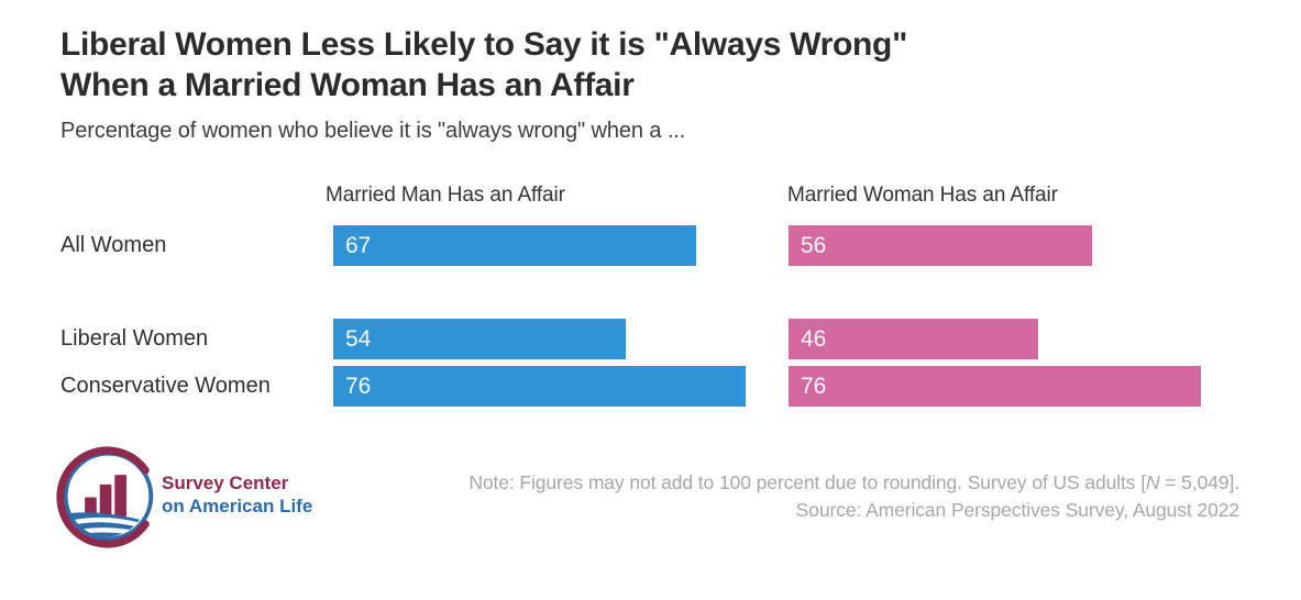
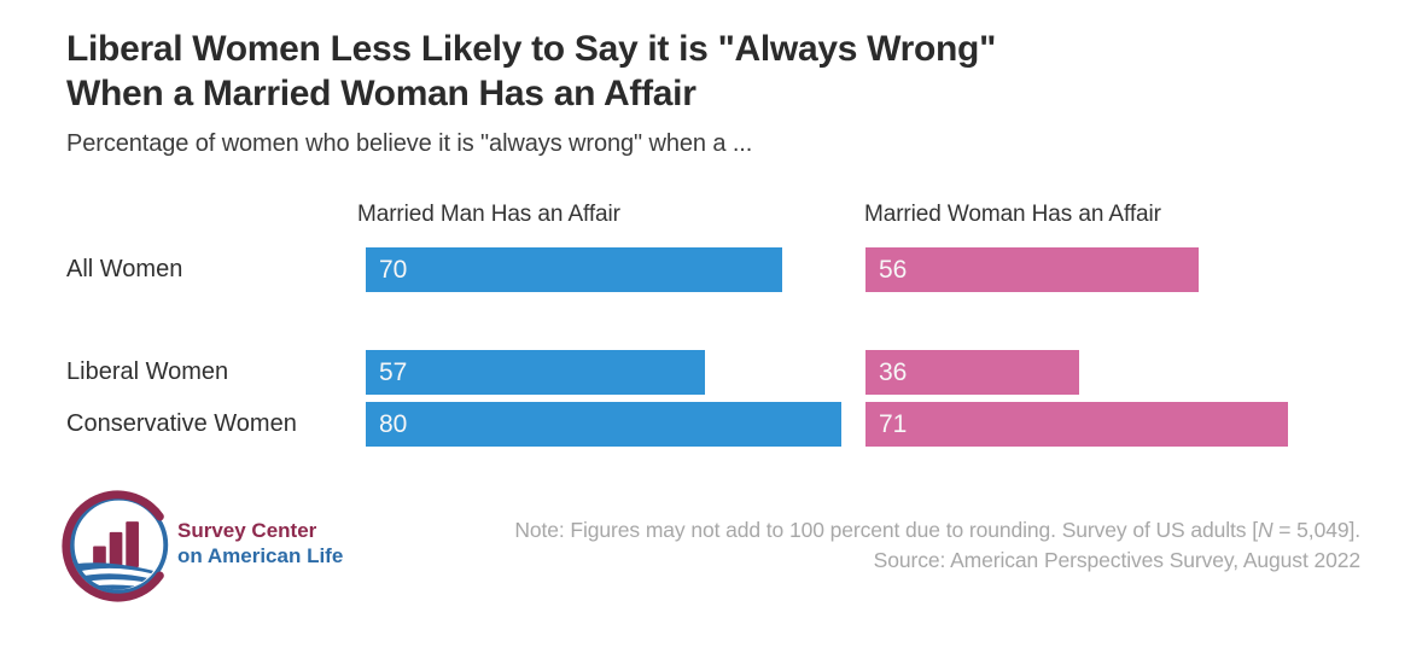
Married Man Has an Affair/All Women: 67 -> 70
Married Man Has an Affair/Liberal Women: 54 -> 57
Married Woman Has an Affair/Liberal Women: 46 -> 36
Married Man Has an Affair/Conservative Women: 76 -> 80
Married Woman Has an Affair/Conservative Women: 76 -> 71
